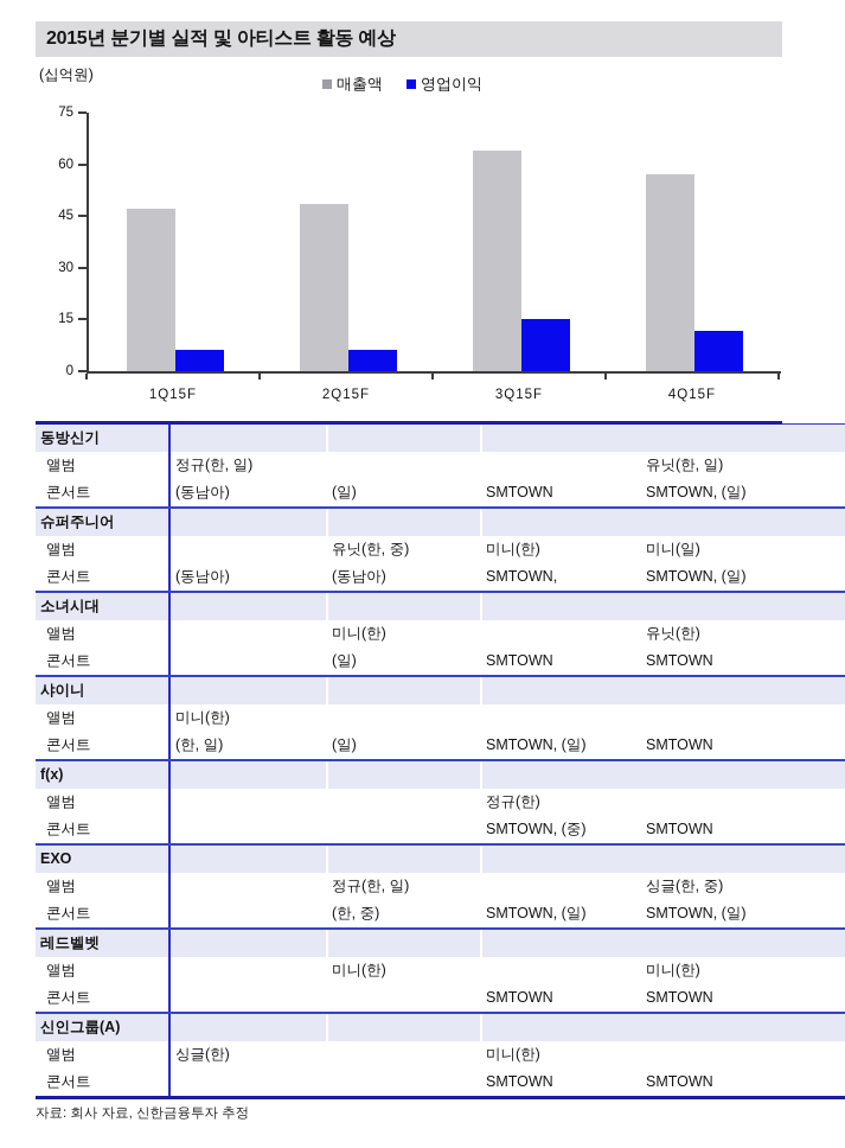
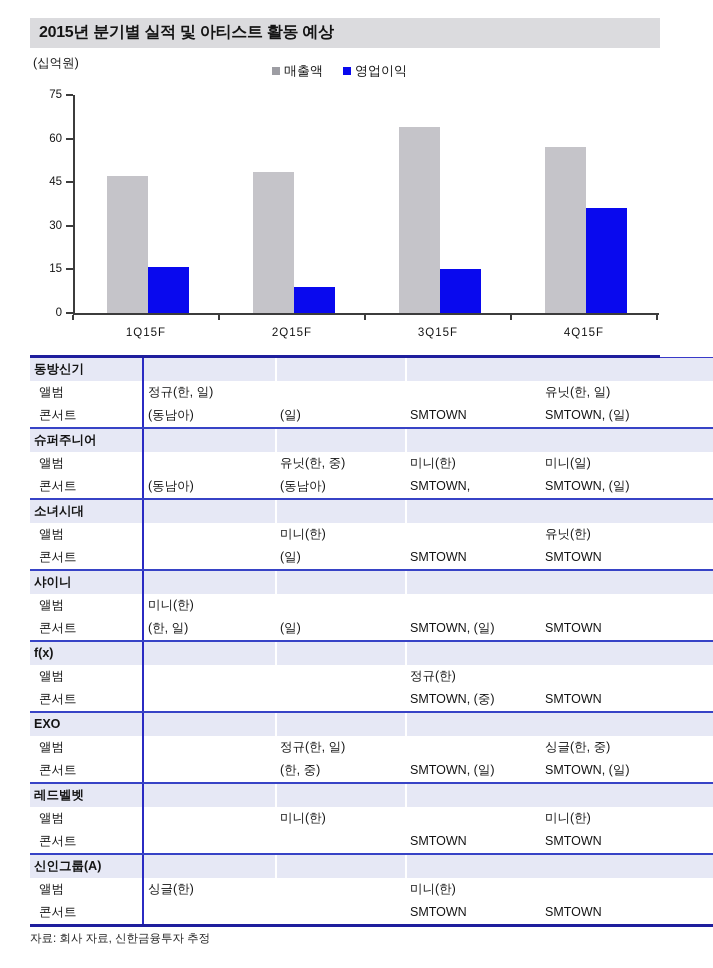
영업이익/1Q15F: 6 -> 16
영업이익/2Q15F: 6 -> 9
영업이익/4Q15F: 12 -> 36
